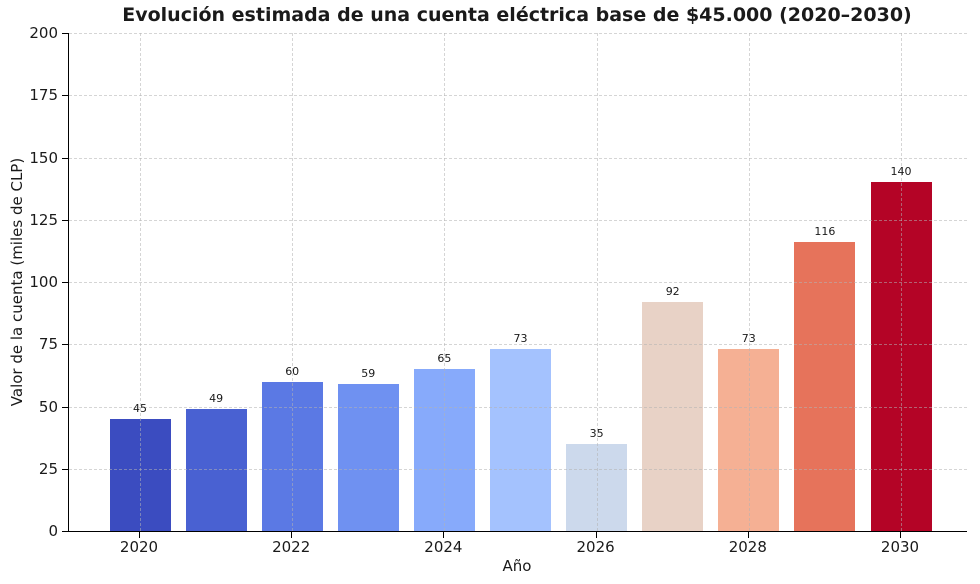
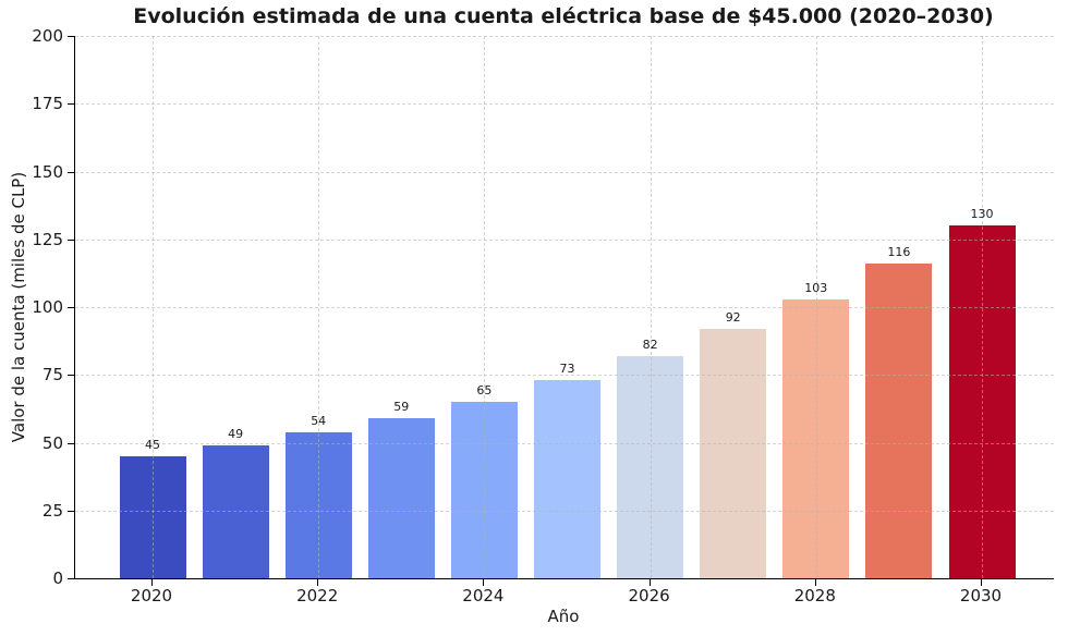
2022: 60 -> 54
2026: 35 -> 82
2028: 73 -> 103
2030: 140 -> 130
